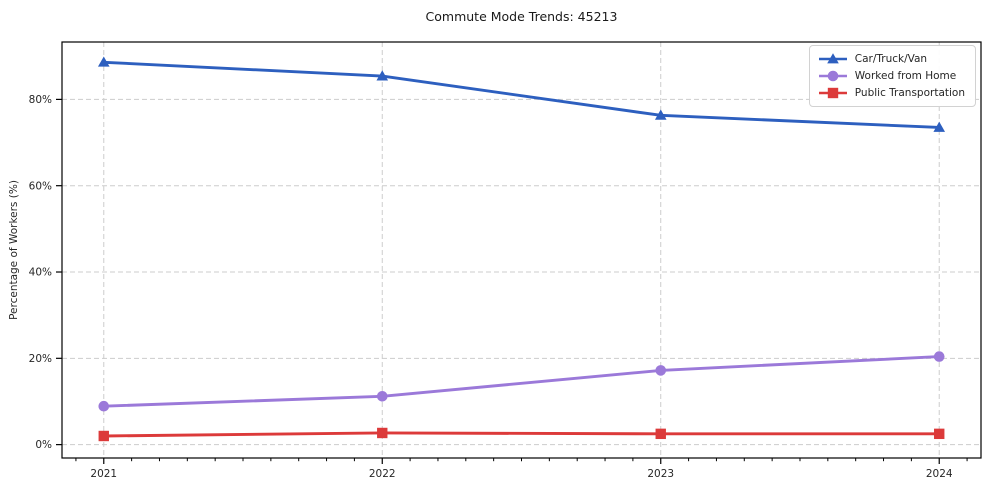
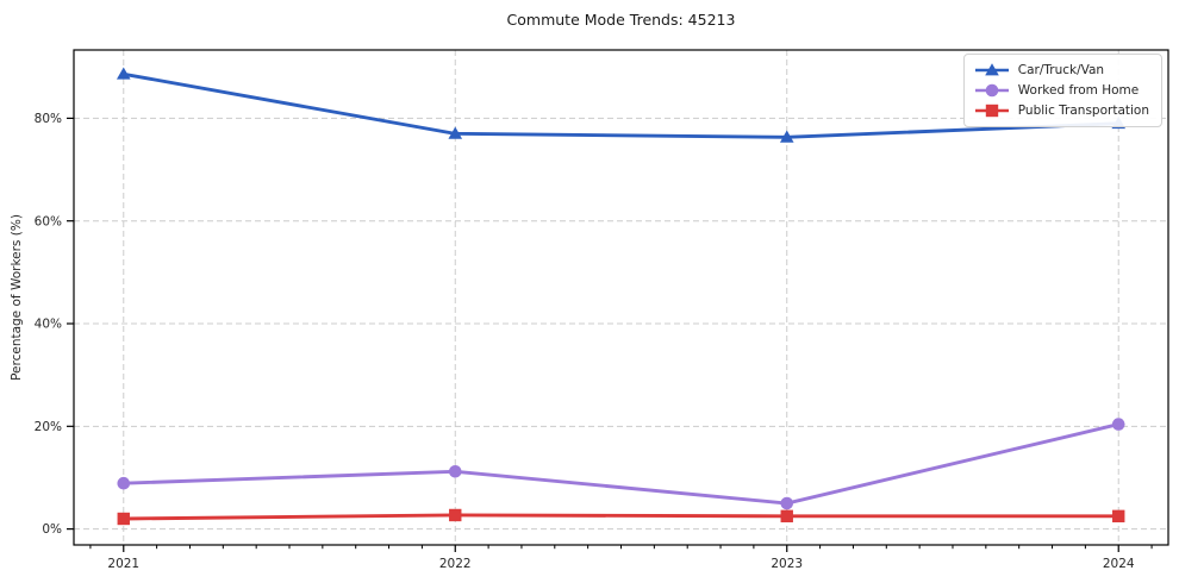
Car/Truck/Van/2022: 85% -> 77%
Worked from Home/2023: 17% -> 5%
Car/Truck/Van/2024: 74% -> 79%
